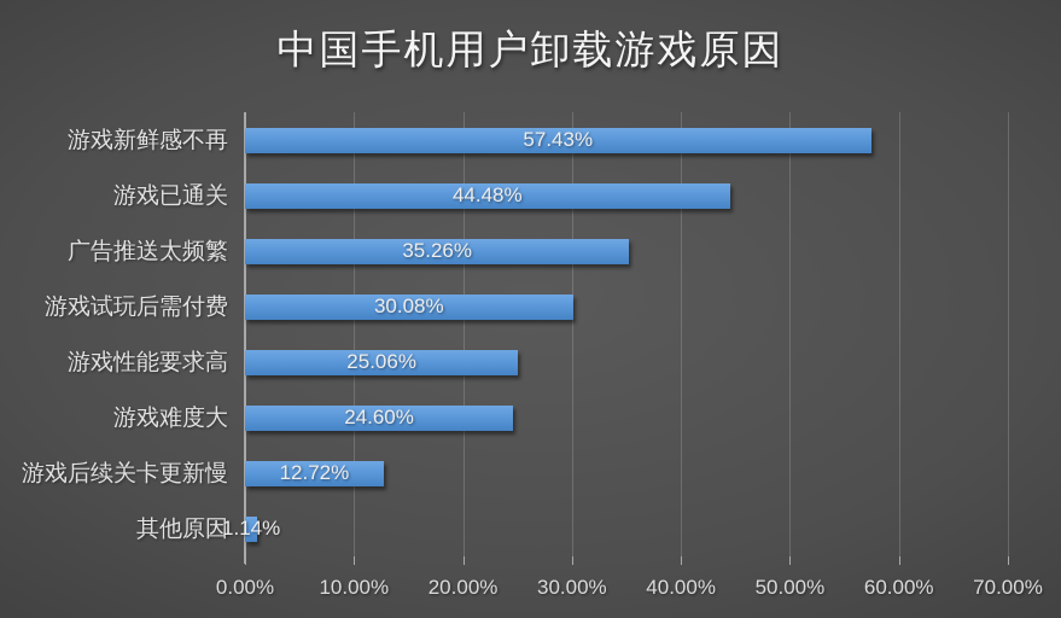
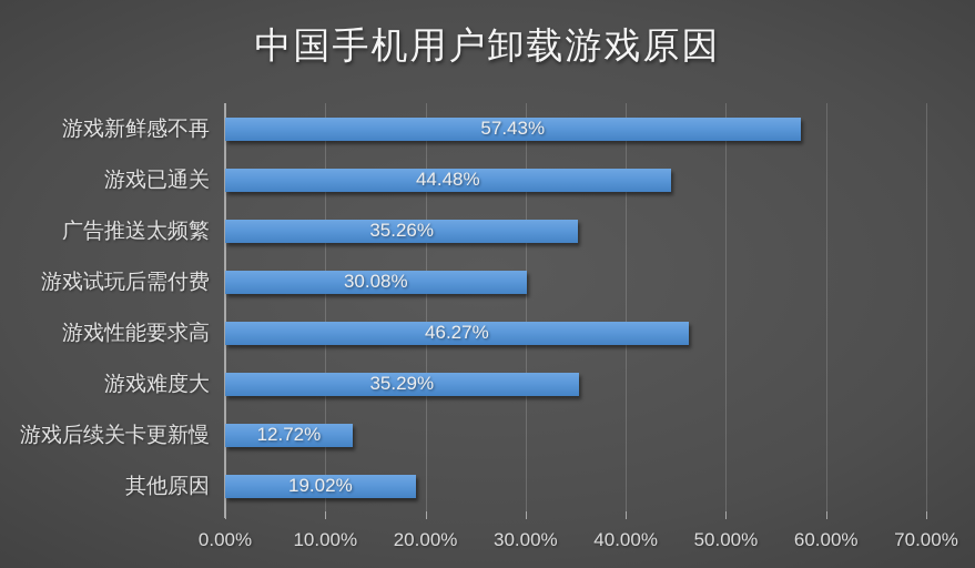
游戏性能要求高: 25.06% -> 46.27%
游戏难度大: 24.60% -> 35.29%
其他原因: 1.14% -> 19.02%
